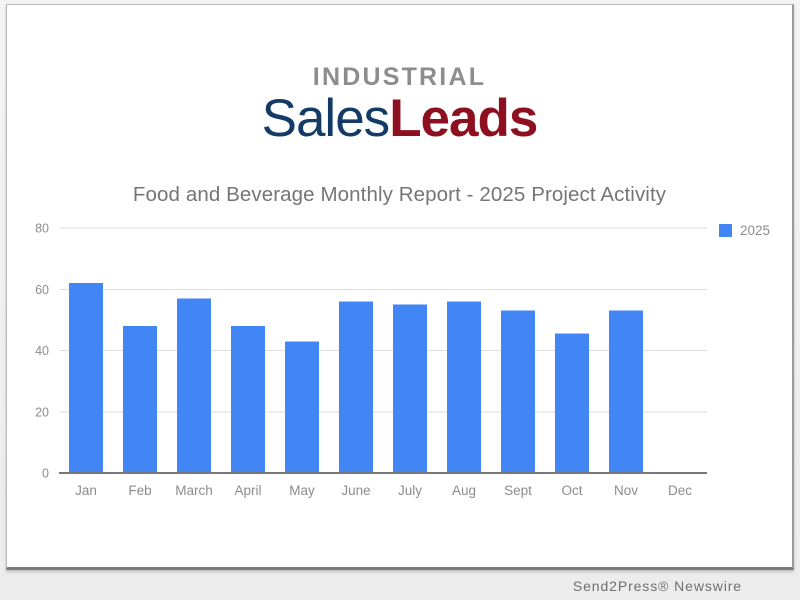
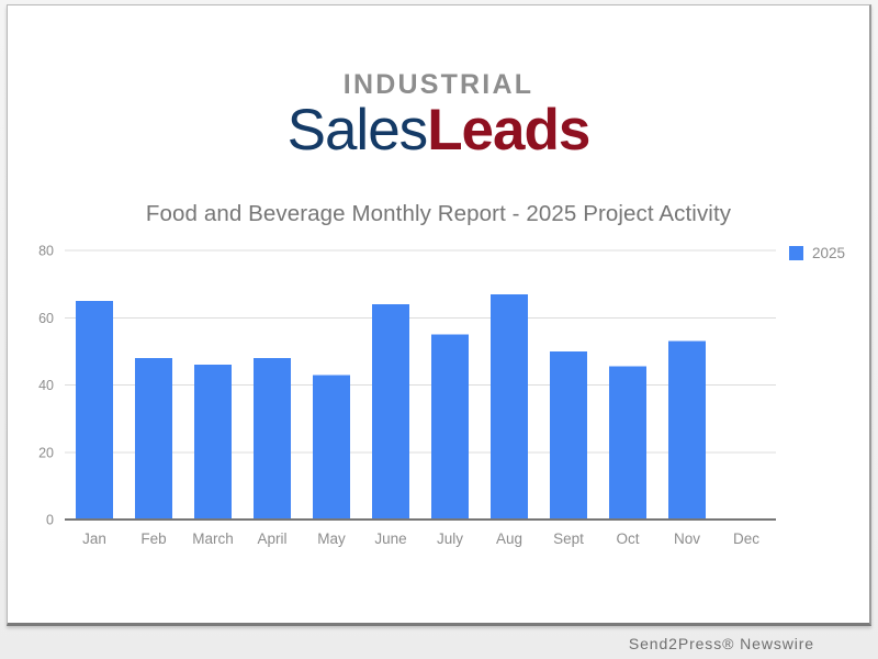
Jan: 62 -> 65
March: 57 -> 46
June: 56 -> 64
Aug: 56 -> 67
Sept: 53 -> 50
